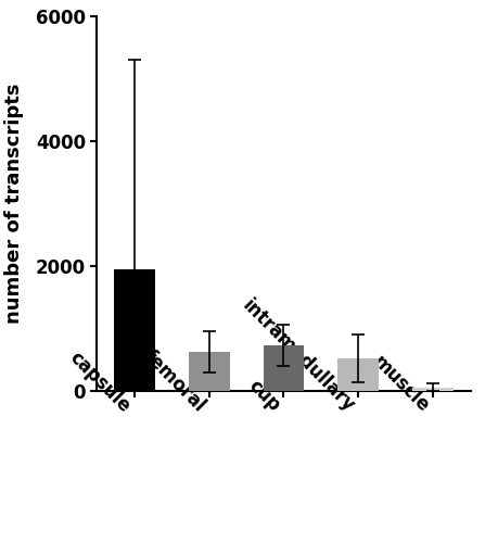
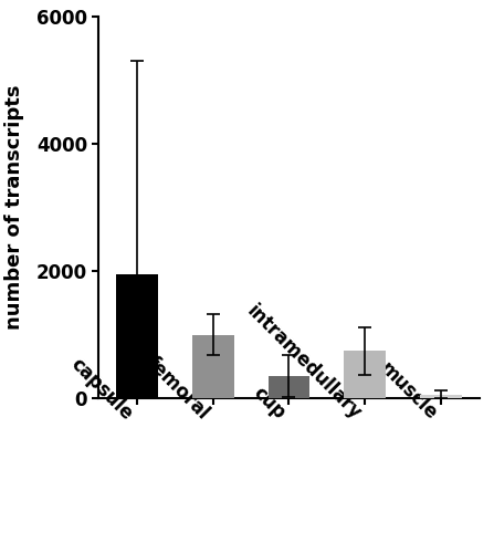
femoral: 620 -> 1000
cup: 730 -> 340
intramedullary: 520 -> 740
